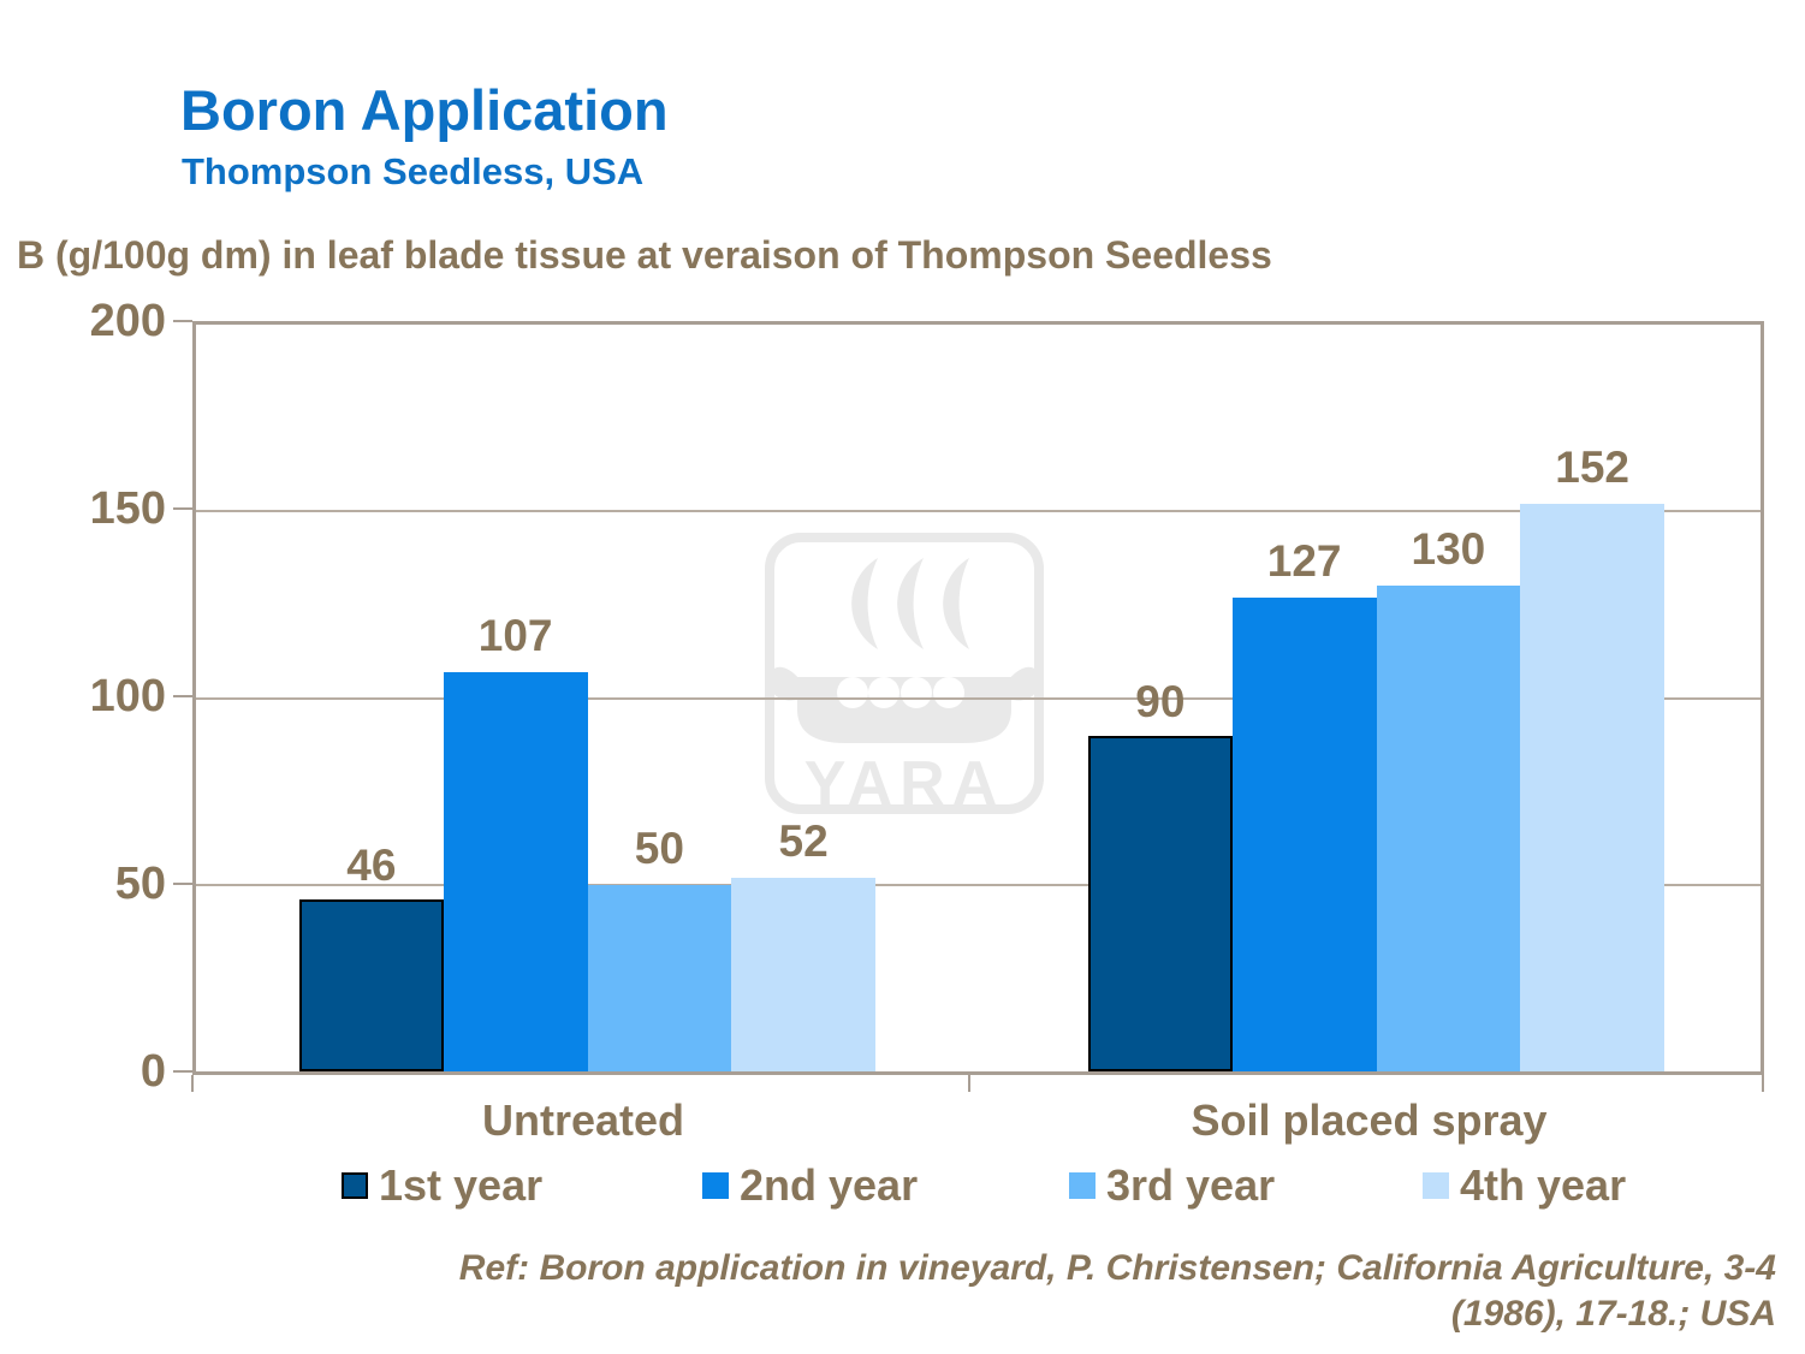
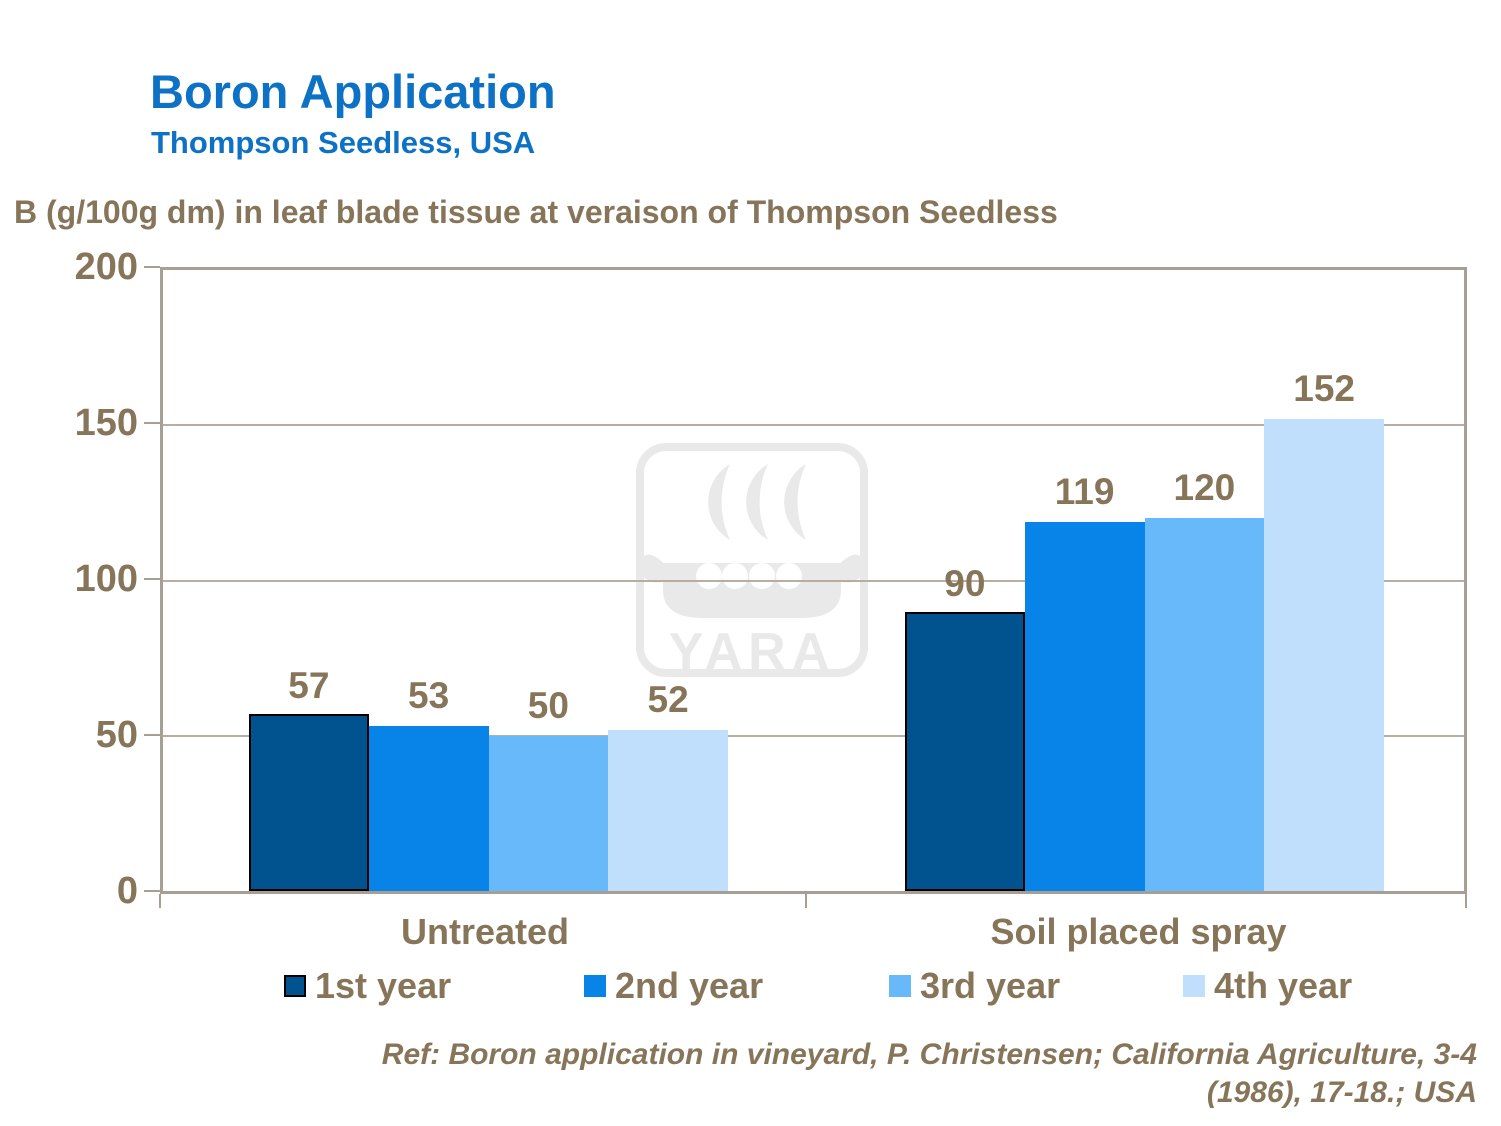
1st year/Untreated: 46 -> 57
2nd year/Untreated: 107 -> 53
2nd year/Soil placed spray: 127 -> 119
3rd year/Soil placed spray: 130 -> 120
